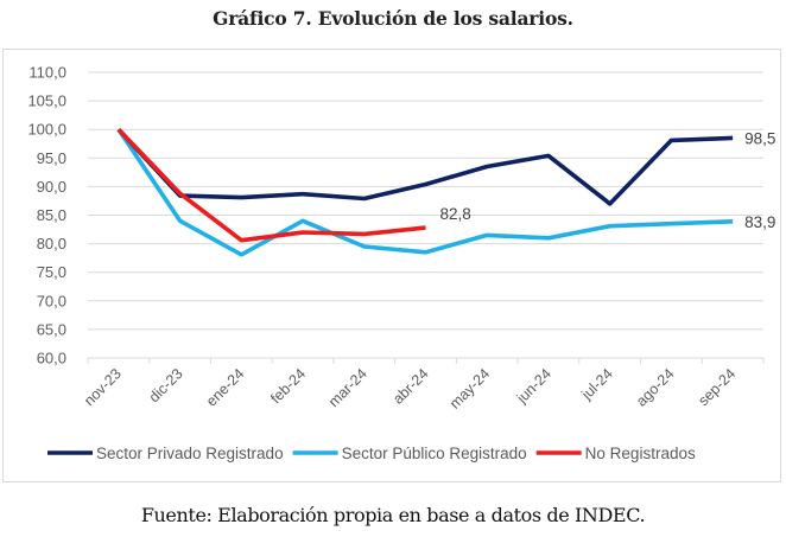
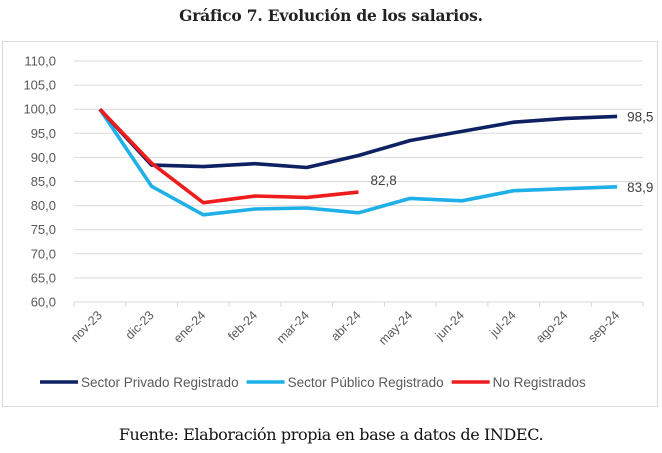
Sector Público Registrado/feb-24: 84 -> 79
Sector Privado Registrado/jul-24: 87 -> 97
